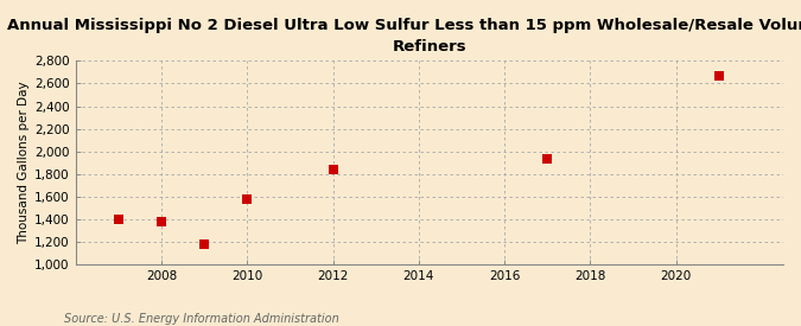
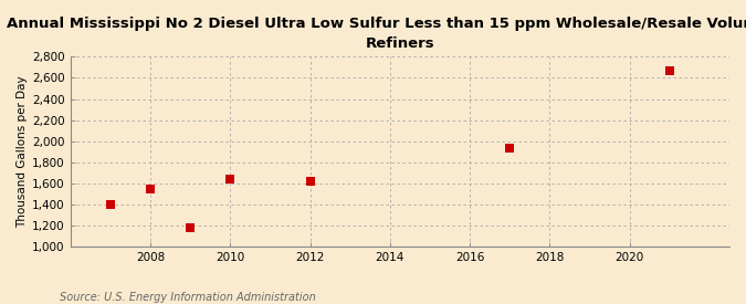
2008: 1,380 -> 1,550
2010: 1,580 -> 1,640
2012: 1,840 -> 1,620
